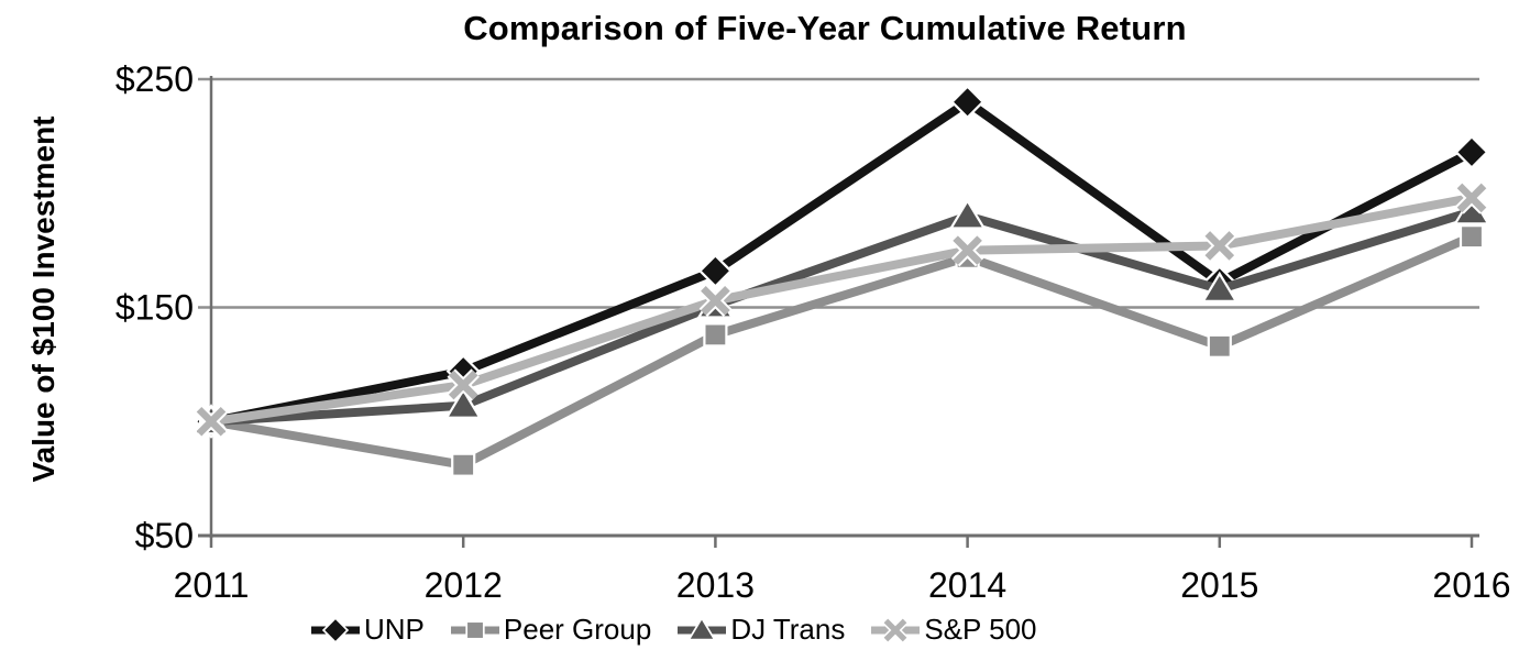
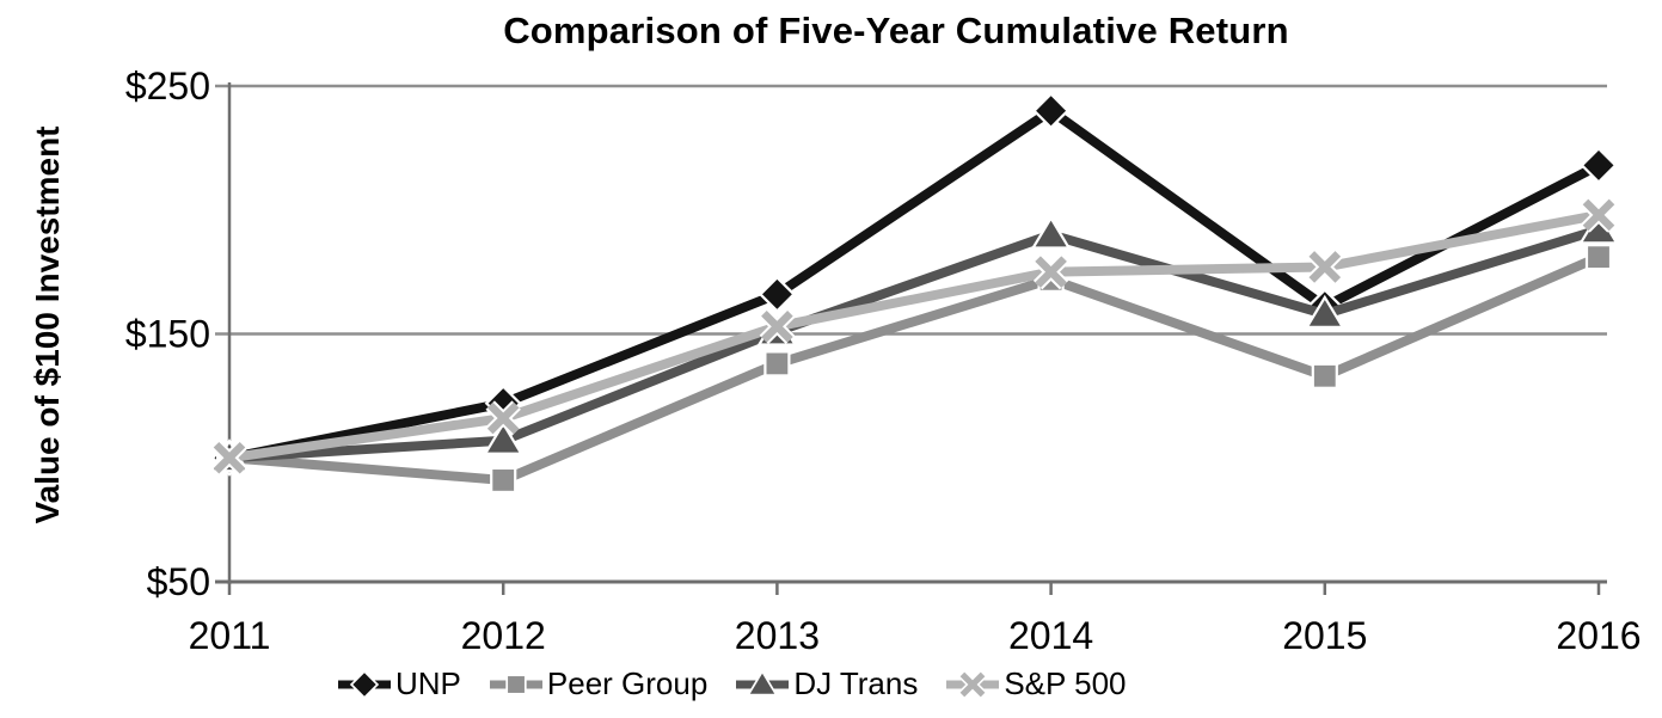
Peer Group/2012: $81 -> $91
